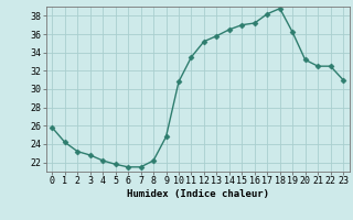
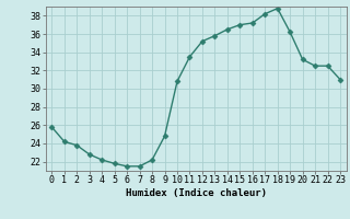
2: 23.2 -> 23.8
